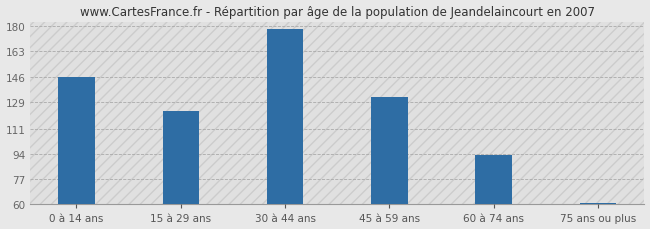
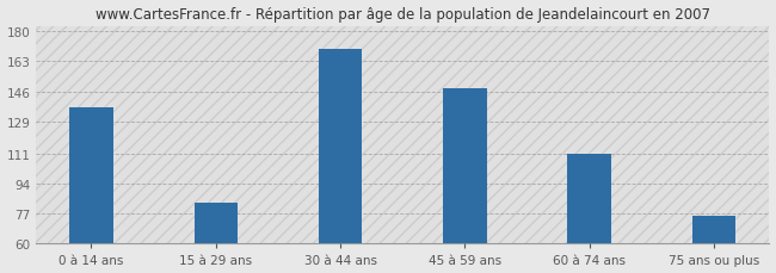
0 à 14 ans: 146 -> 137
15 à 29 ans: 123 -> 83
30 à 44 ans: 178 -> 170
45 à 59 ans: 132 -> 148
60 à 74 ans: 93 -> 111
75 ans ou plus: 61 -> 76
